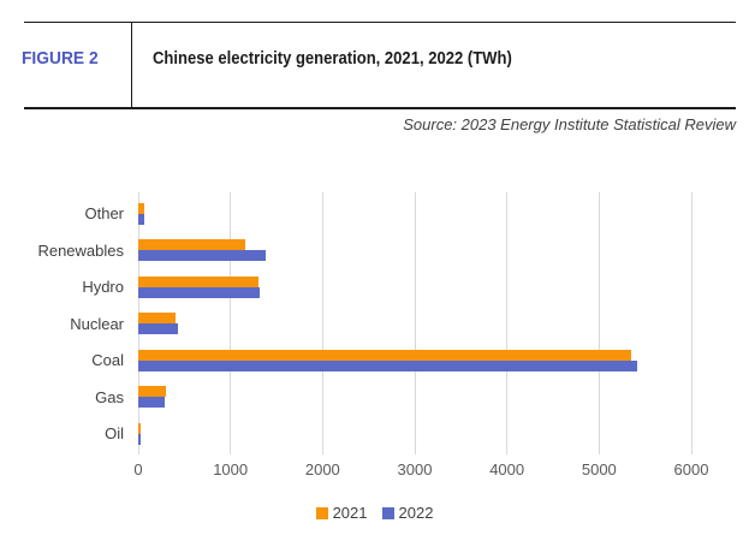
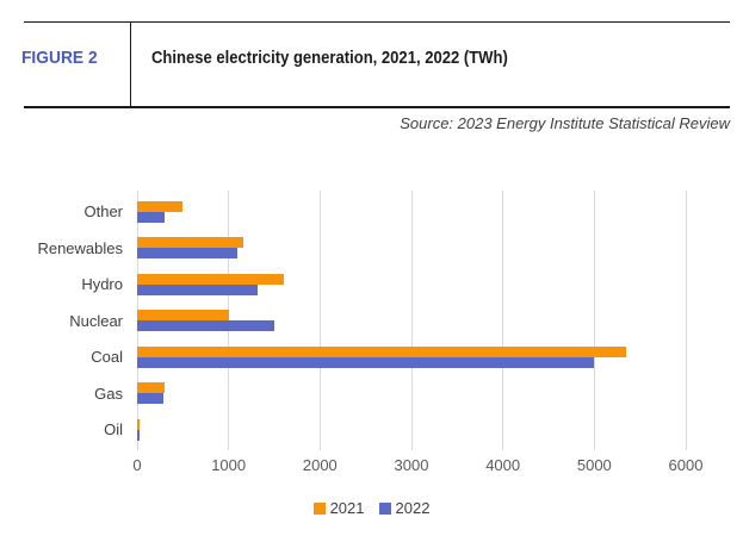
2021/Other: 100 -> 500
2022/Other: 100 -> 300
2022/Renewables: 1400 -> 1100
2021/Hydro: 1300 -> 1600
2021/Nuclear: 400 -> 1000
2022/Nuclear: 400 -> 1500
2022/Coal: 5400 -> 5000
